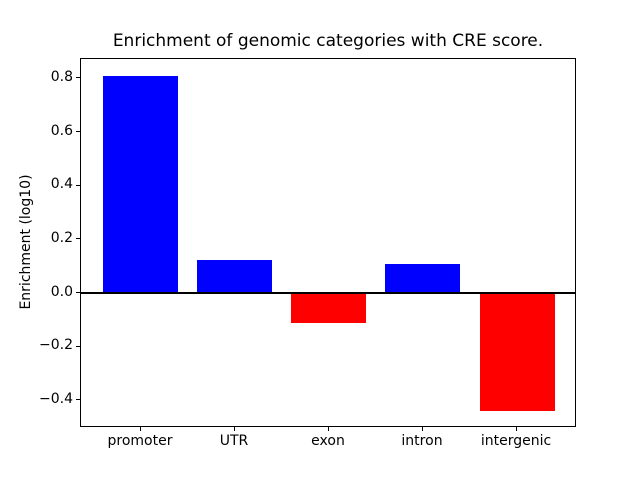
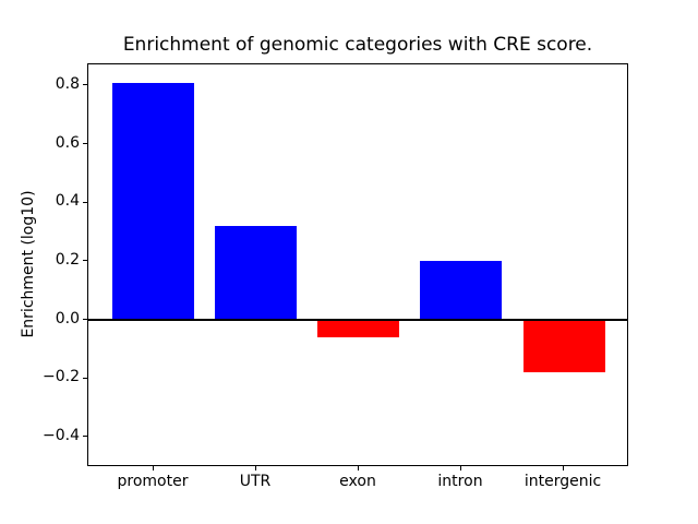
UTR: 0.12 -> 0.32
exon: -0.11 -> -0.06
intron: 0.11 -> 0.20
intergenic: -0.44 -> -0.18
